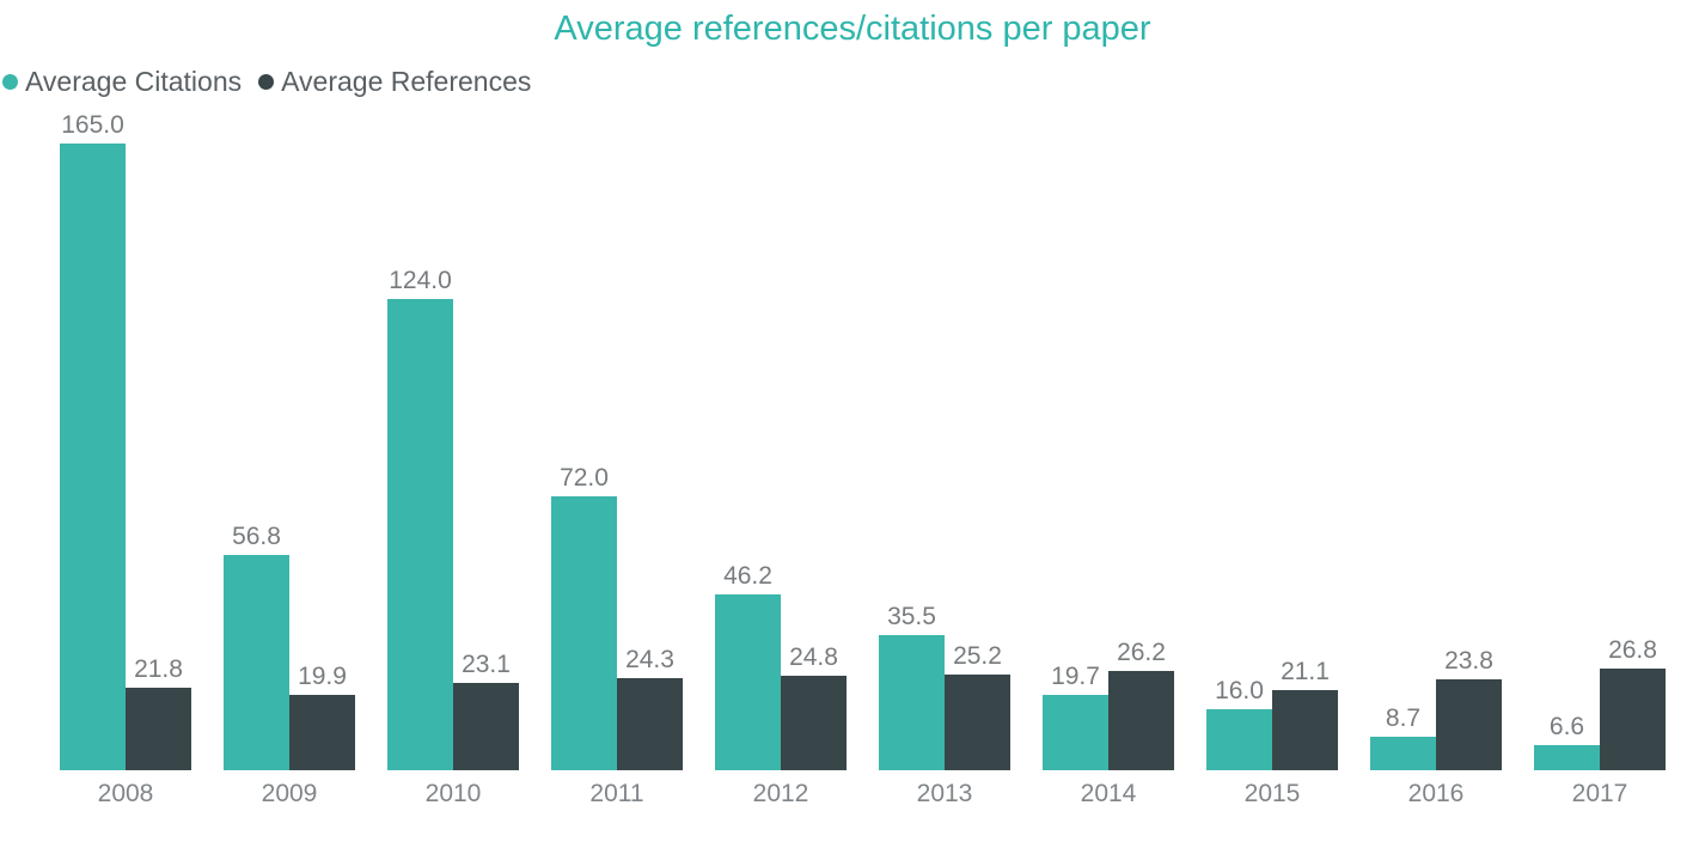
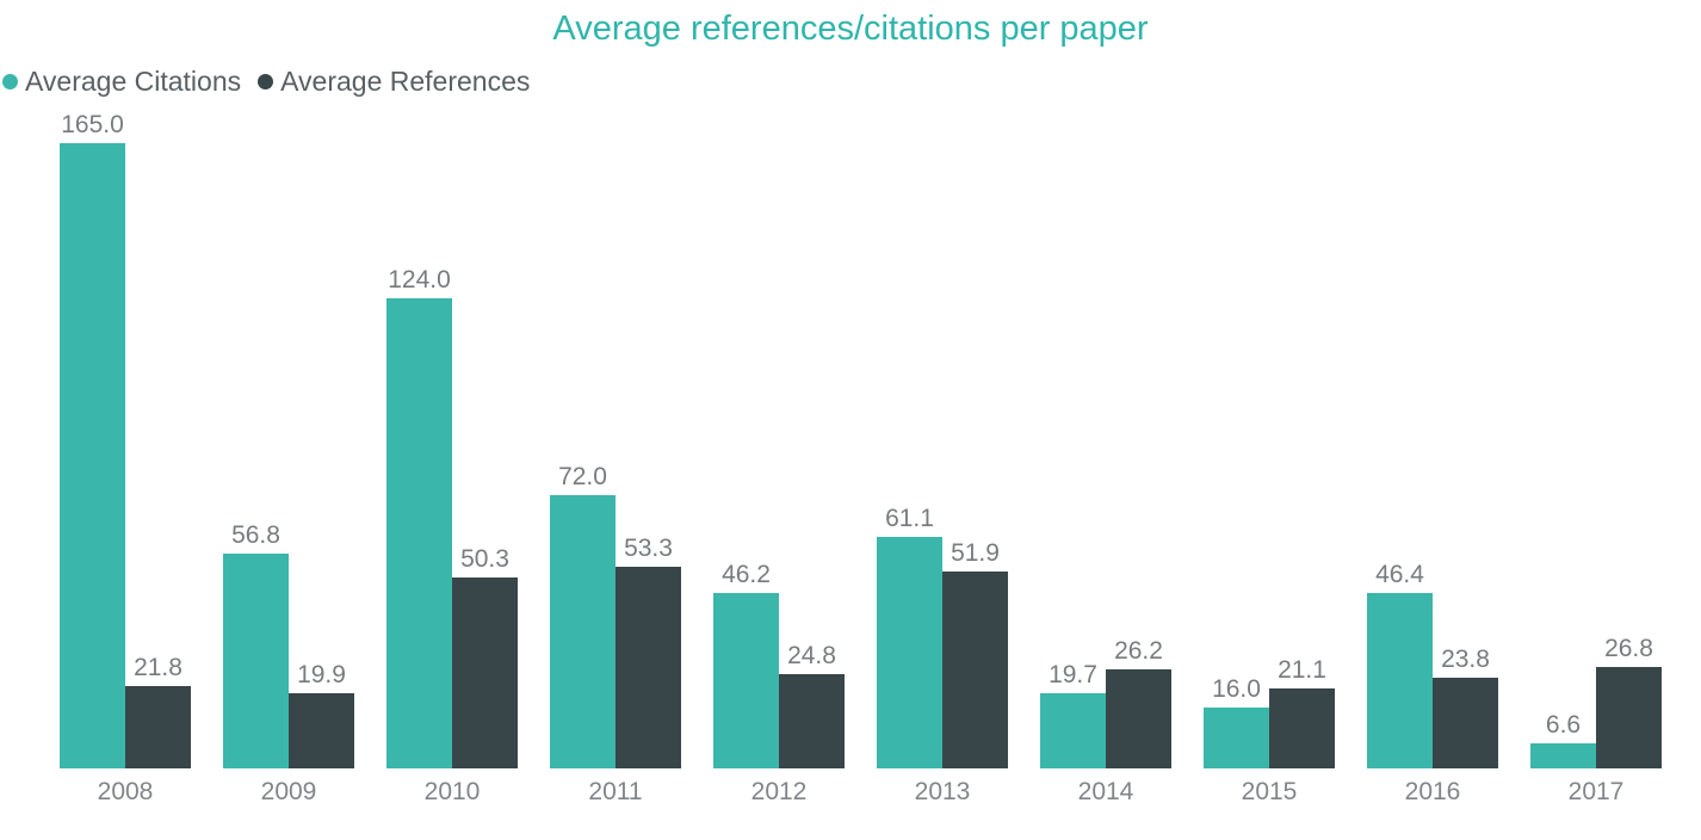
Average References/2010: 23.1 -> 50.3
Average References/2011: 24.3 -> 53.3
Average Citations/2013: 35.5 -> 61.1
Average References/2013: 25.2 -> 51.9
Average Citations/2016: 8.7 -> 46.4
